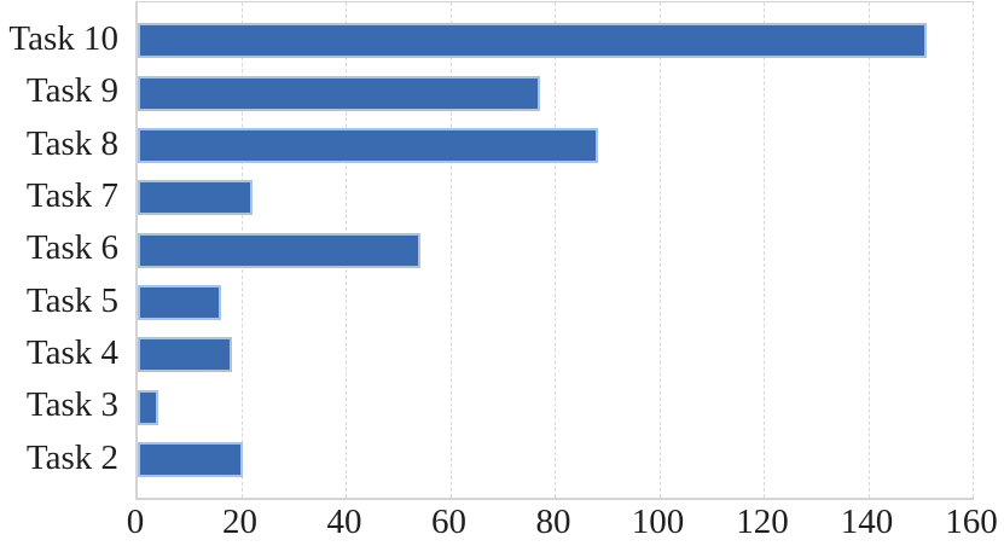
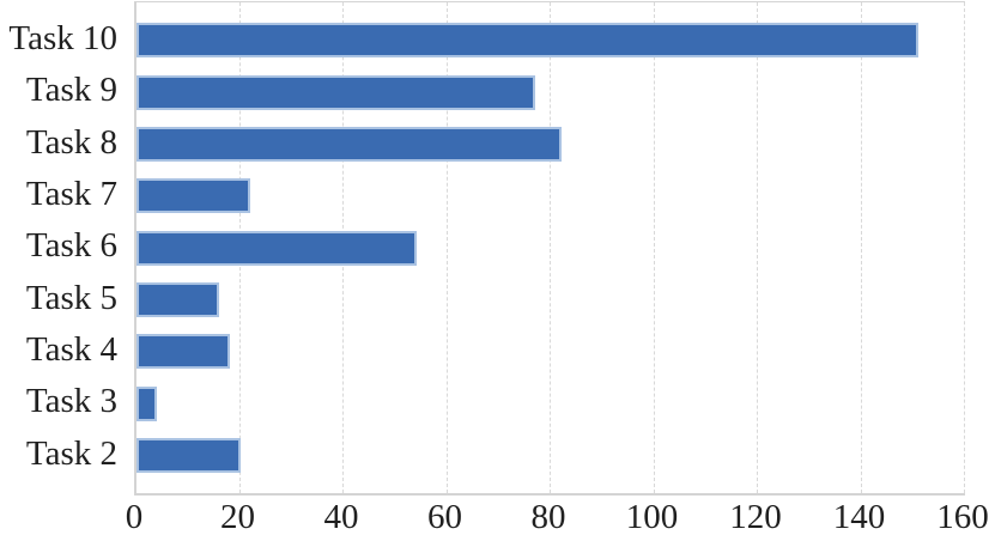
Task 8: 88 -> 82
